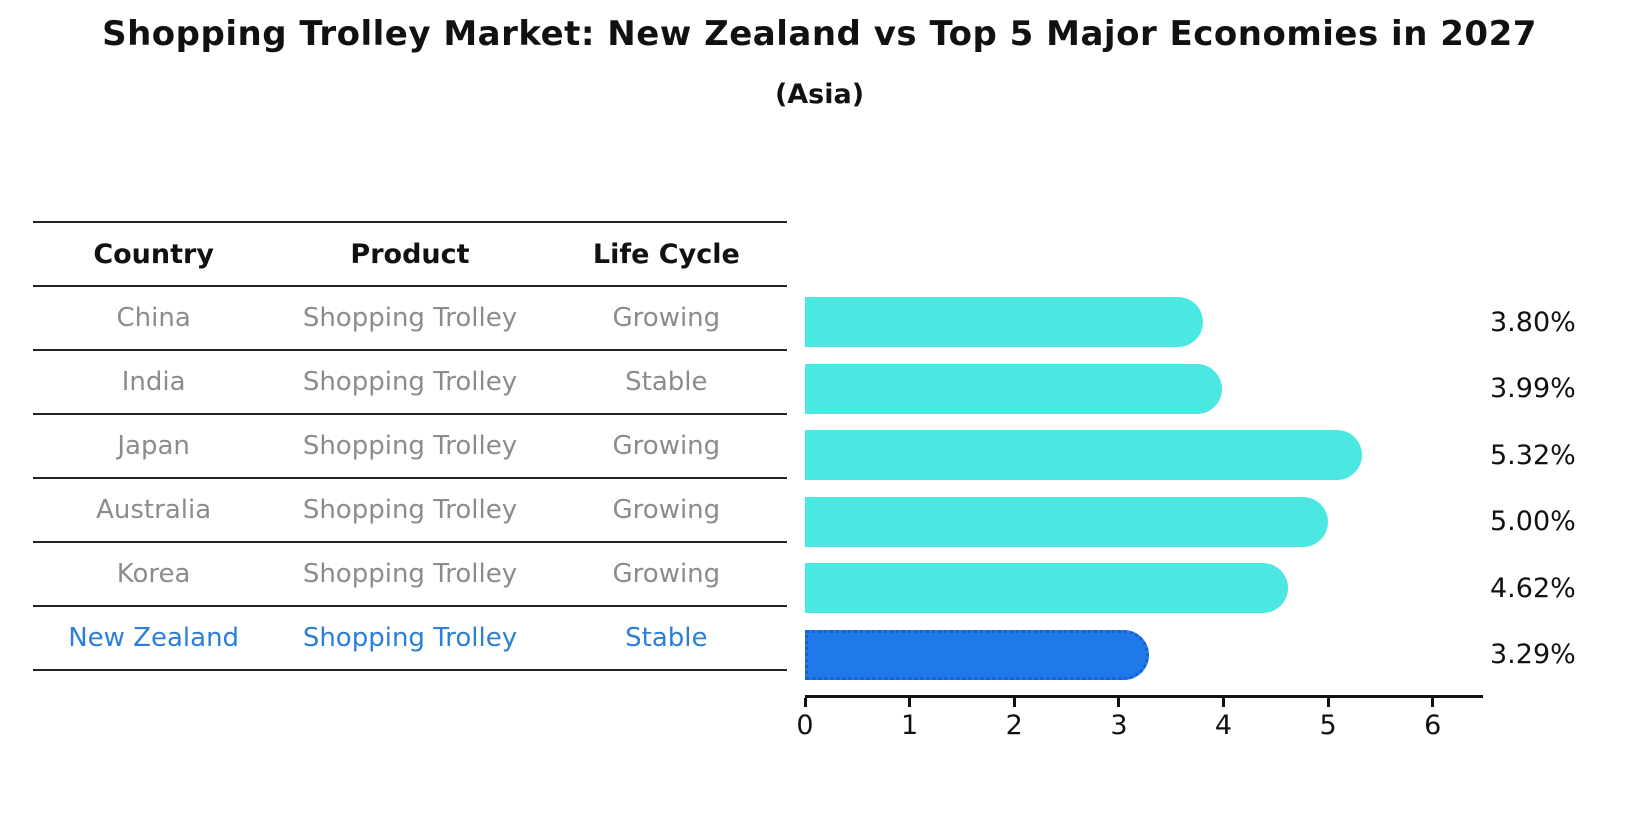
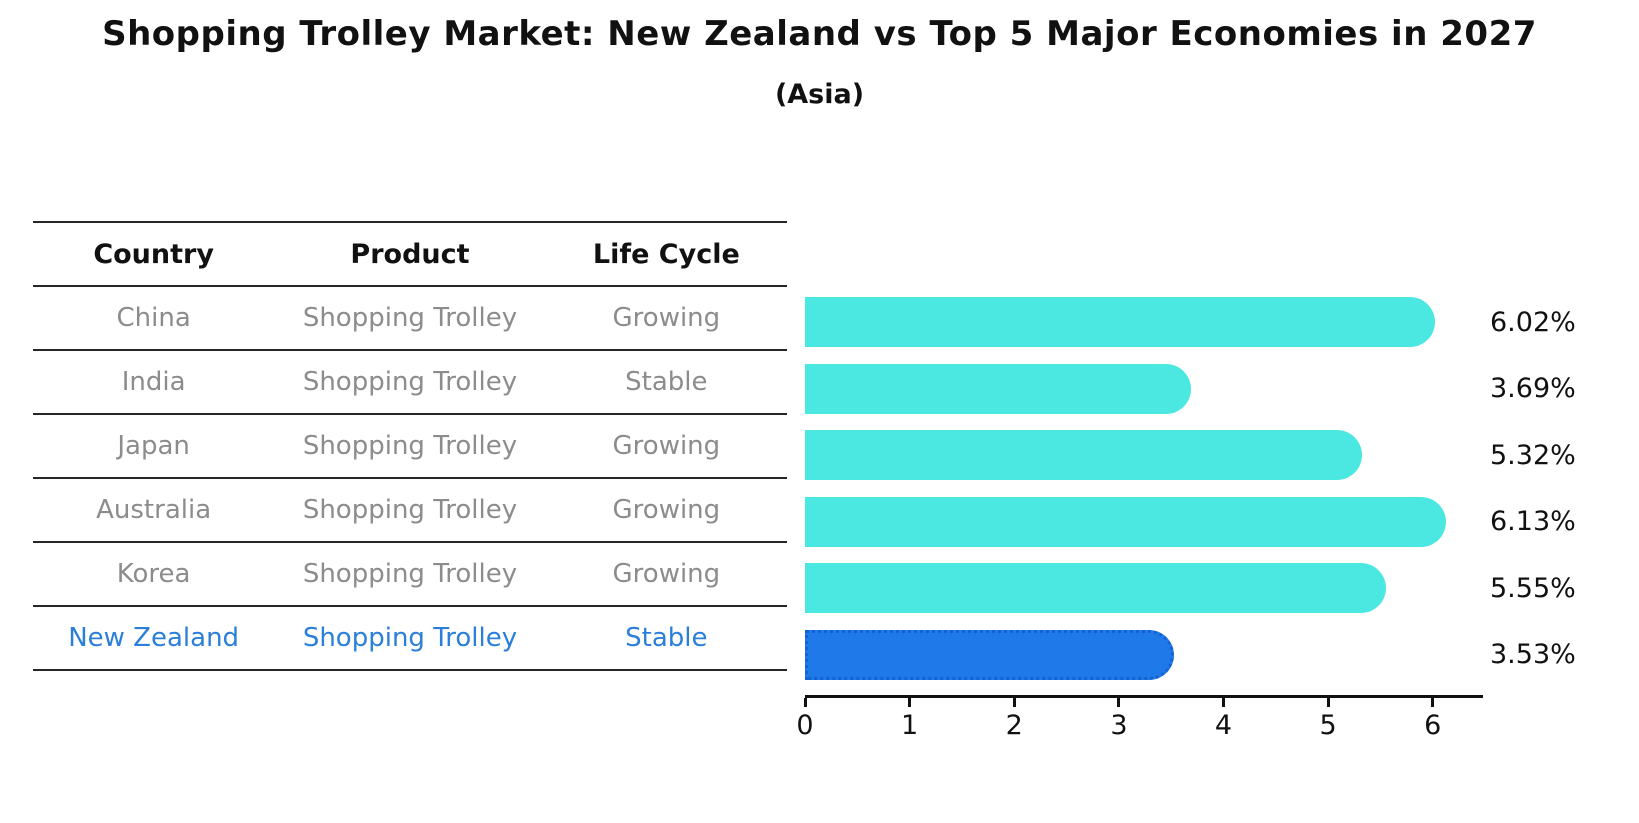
China: 3.80% -> 6.02%
India: 3.99% -> 3.69%
Australia: 5.00% -> 6.13%
Korea: 4.62% -> 5.55%
New Zealand: 3.29% -> 3.53%
